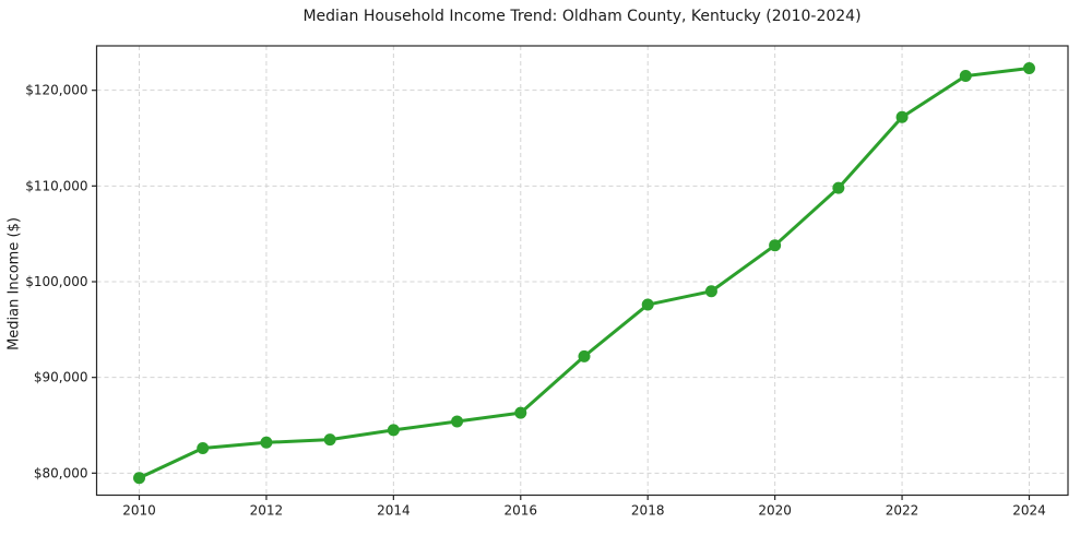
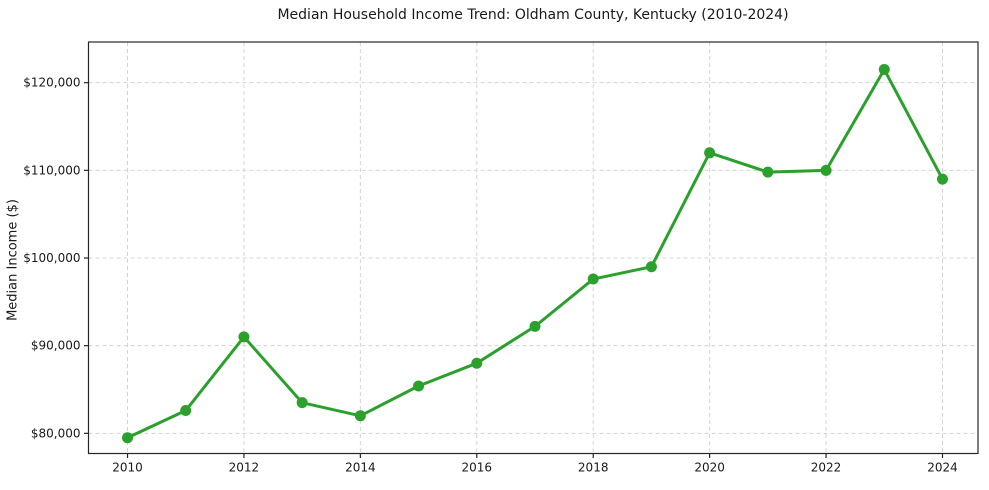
2012: $83000 -> $91000
2014: $84000 -> $82000
2016: $86000 -> $88000
2020: $104000 -> $112000
2022: $117000 -> $110000
2024: $122000 -> $109000
